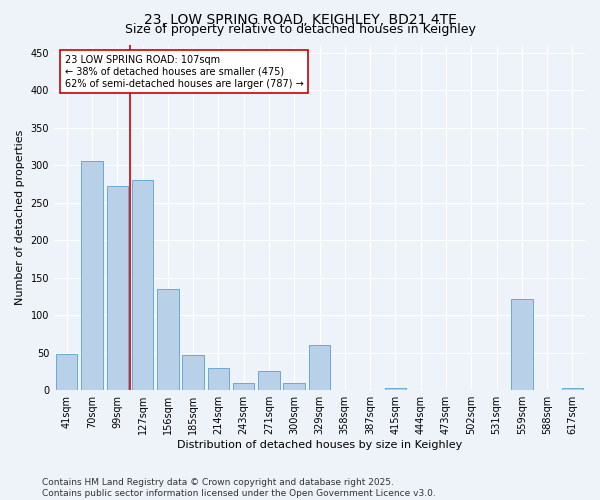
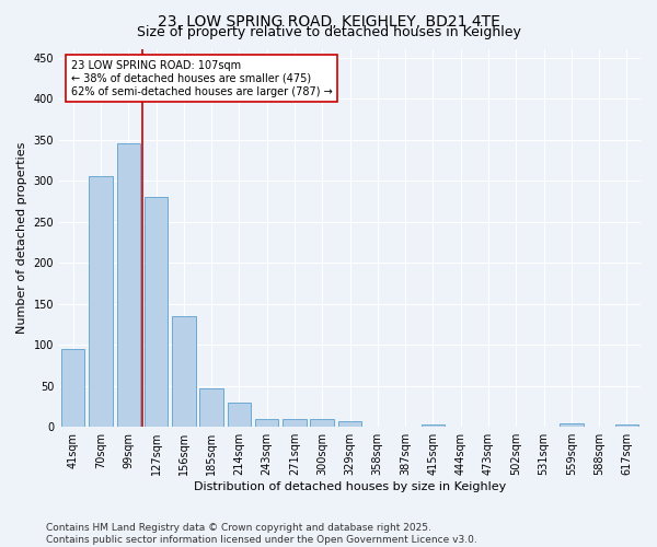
41sqm: 48 -> 95
99sqm: 272 -> 345
271sqm: 26 -> 10
329sqm: 60 -> 7
559sqm: 122 -> 4
